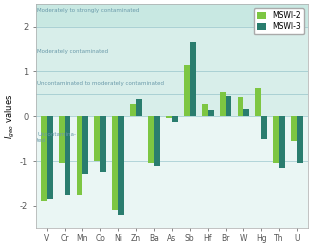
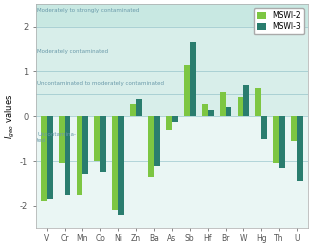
MSWI-2/Ba: -1.05 -> -1.35
MSWI-2/As: -0.05 -> -0.30
MSWI-3/Br: 0.45 -> 0.20
MSWI-3/W: 0.17 -> 0.70
MSWI-3/U: -1.05 -> -1.45
